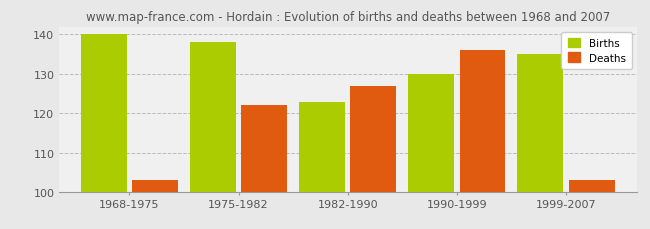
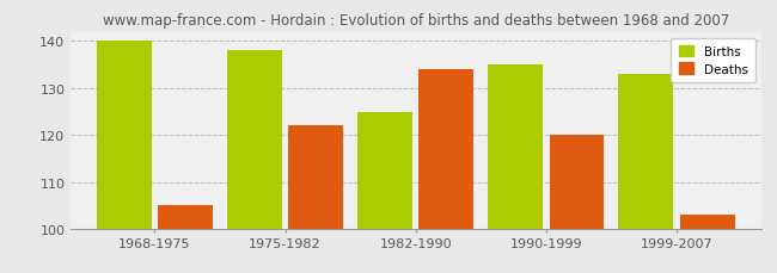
Deaths/1968-1975: 103 -> 105
Births/1982-1990: 123 -> 125
Deaths/1982-1990: 127 -> 134
Births/1990-1999: 130 -> 135
Deaths/1990-1999: 136 -> 120
Births/1999-2007: 135 -> 133
